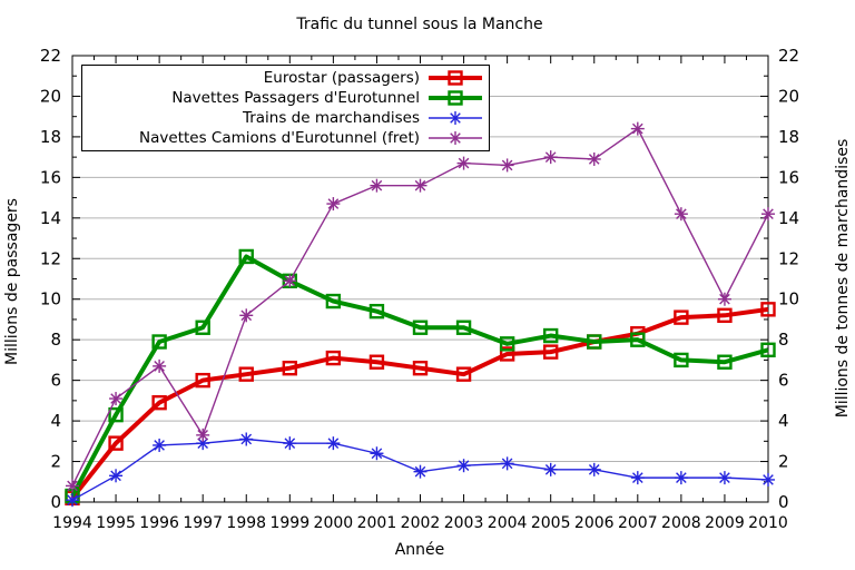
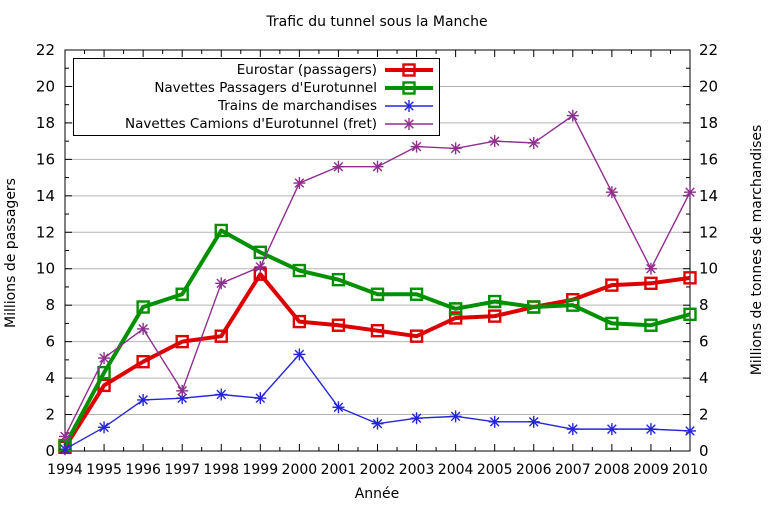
Eurostar (passagers)/1995: 2.9 -> 3.6
Eurostar (passagers)/1999: 6.6 -> 9.7
Navettes Camions d'Eurotunnel (fret)/1999: 10.9 -> 10.1
Trains de marchandises/2000: 2.9 -> 5.3
